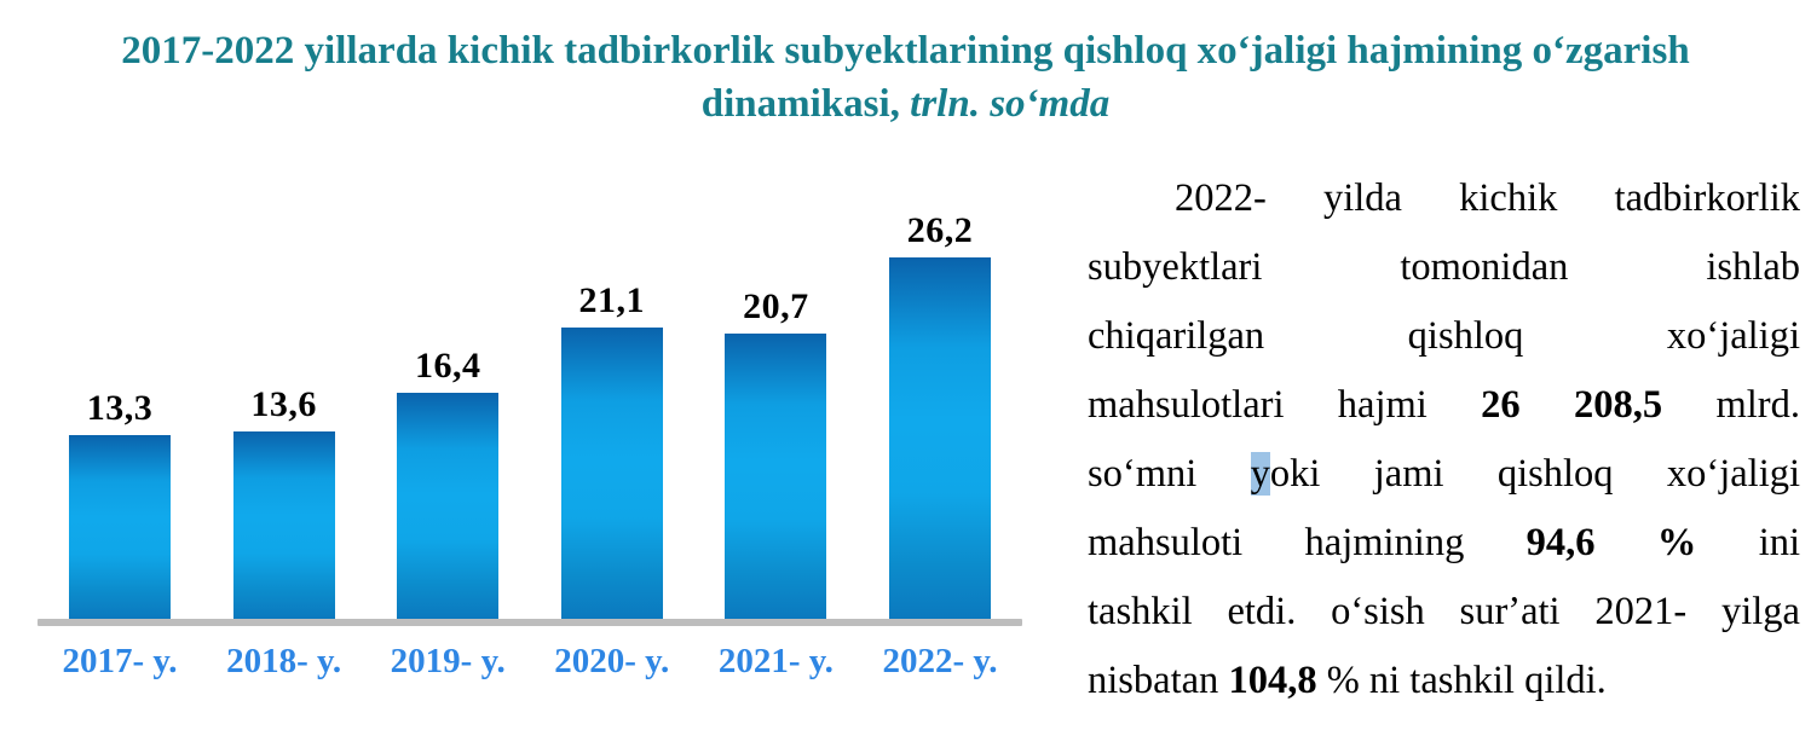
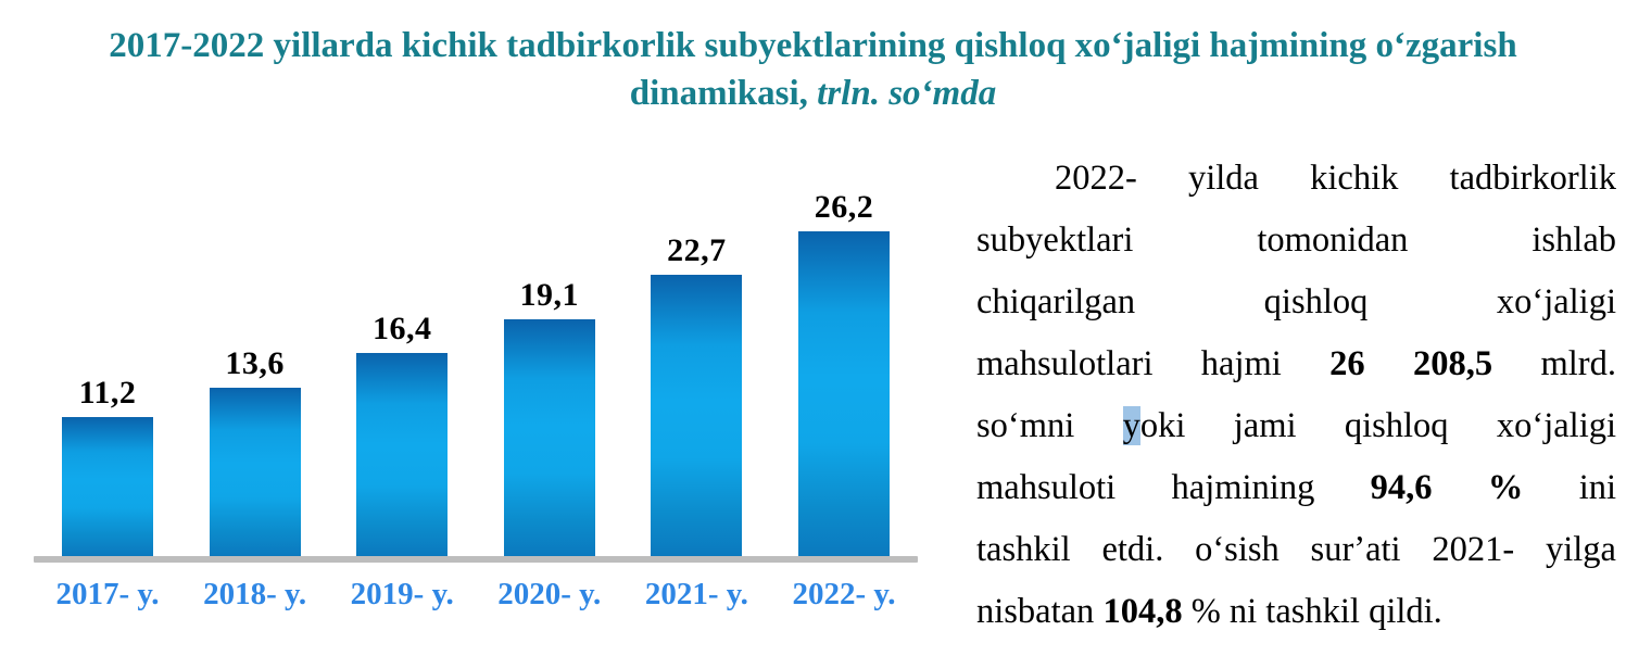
2017- y.: 13,3 -> 11,2
2020- y.: 21,1 -> 19,1
2021- y.: 20,7 -> 22,7
